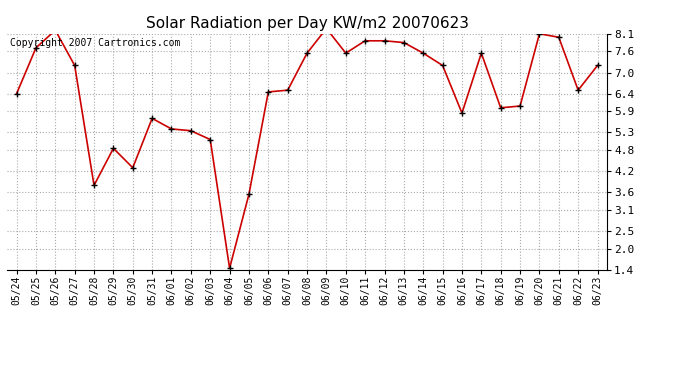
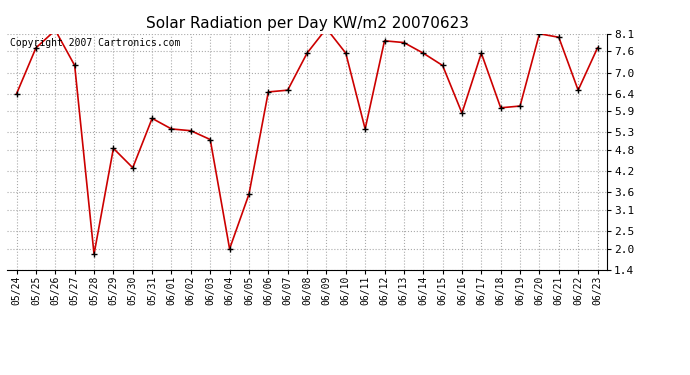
05/28: 3.80 -> 1.85
06/04: 1.45 -> 2.00
06/11: 7.90 -> 5.40
06/23: 7.20 -> 7.70
